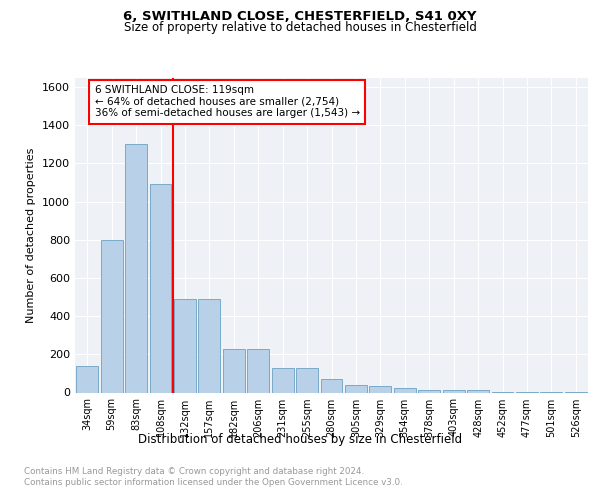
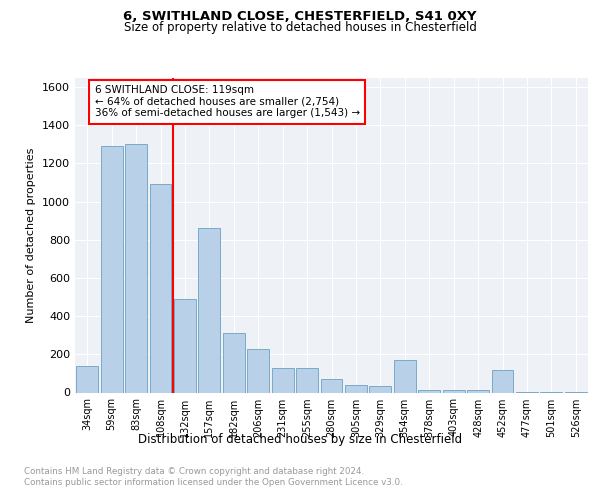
59sqm: 800 -> 1290
157sqm: 490 -> 860
182sqm: 230 -> 310
354sqm: 20 -> 170
452sqm: 0 -> 120
